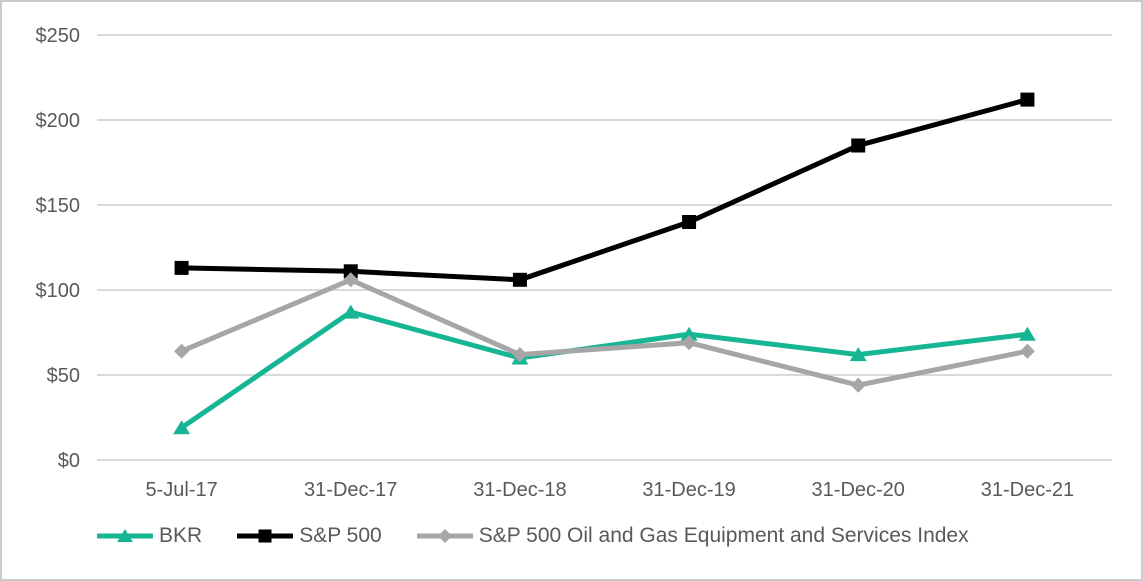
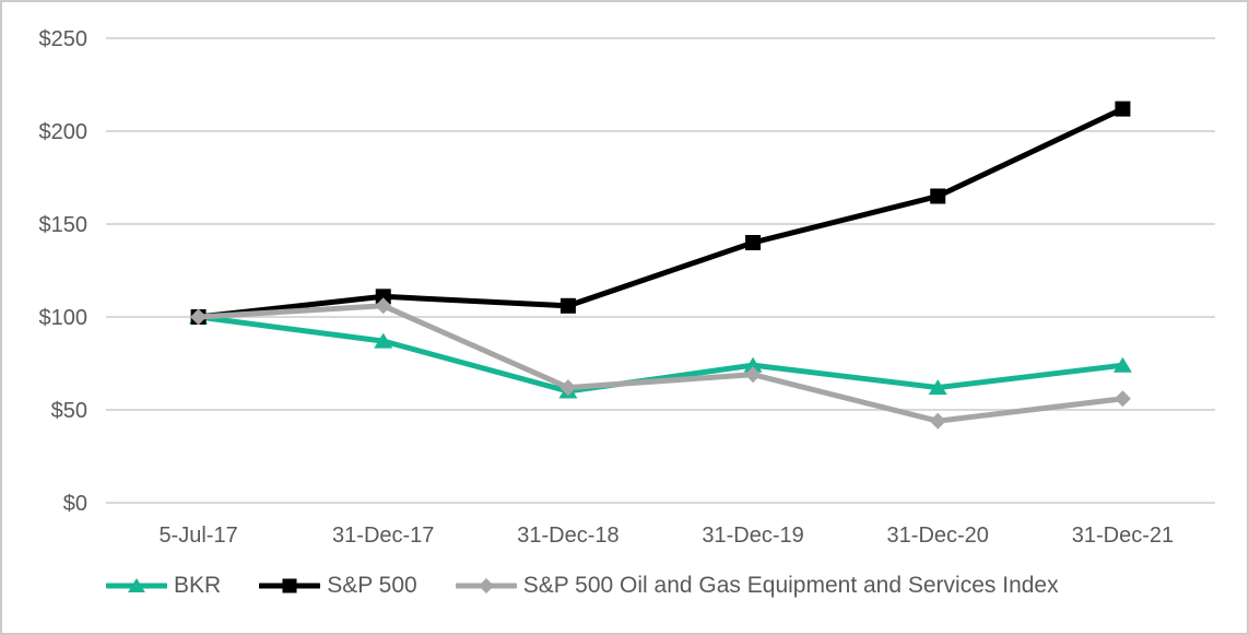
BKR/5-Jul-17: $19 -> $100
S&P 500/5-Jul-17: $113 -> $100
S&P 500 Oil and Gas Equipment and Services Index/5-Jul-17: $64 -> $100
S&P 500/31-Dec-20: $185 -> $165
S&P 500 Oil and Gas Equipment and Services Index/31-Dec-21: $64 -> $56
